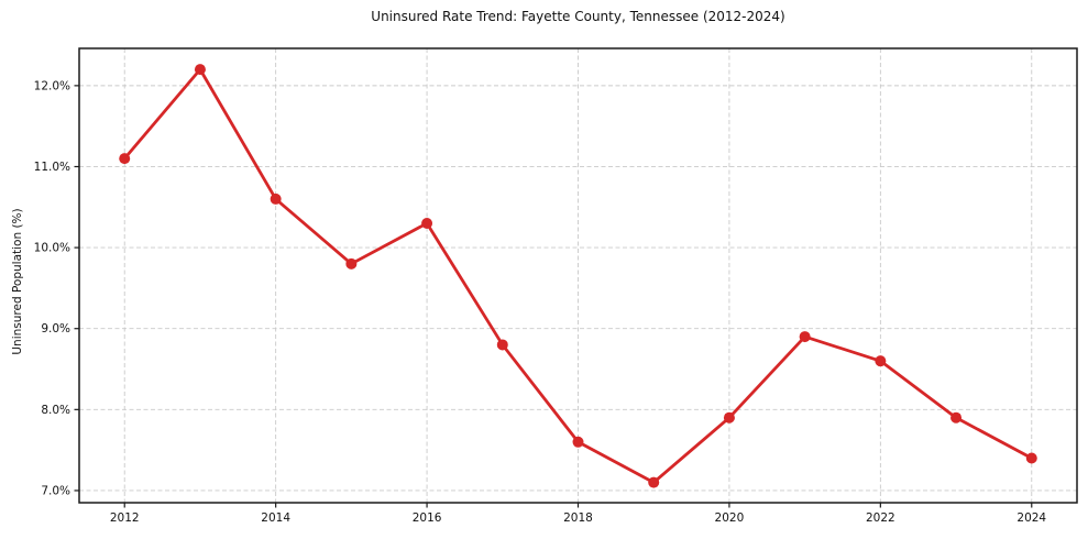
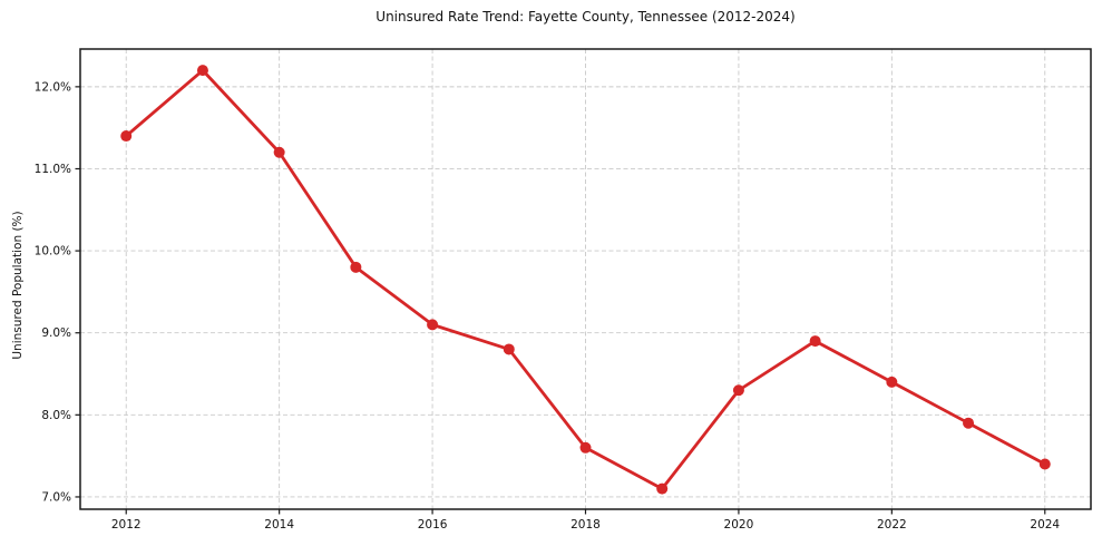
2012: 11.1% -> 11.4%
2014: 10.6% -> 11.2%
2016: 10.3% -> 9.1%
2020: 7.9% -> 8.3%
2022: 8.6% -> 8.4%
